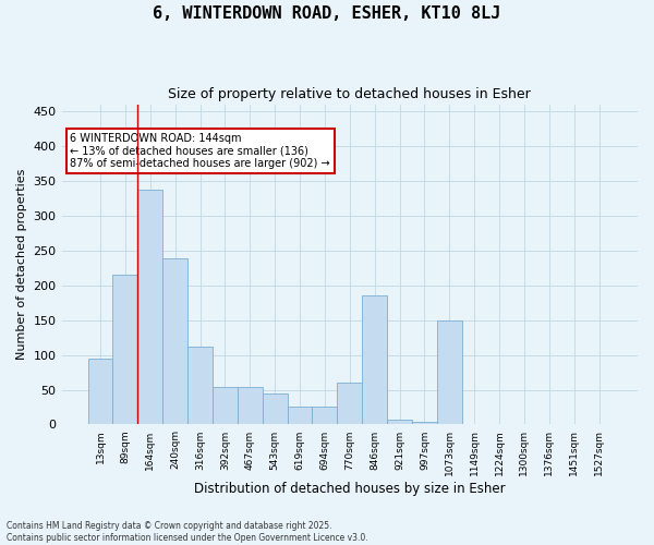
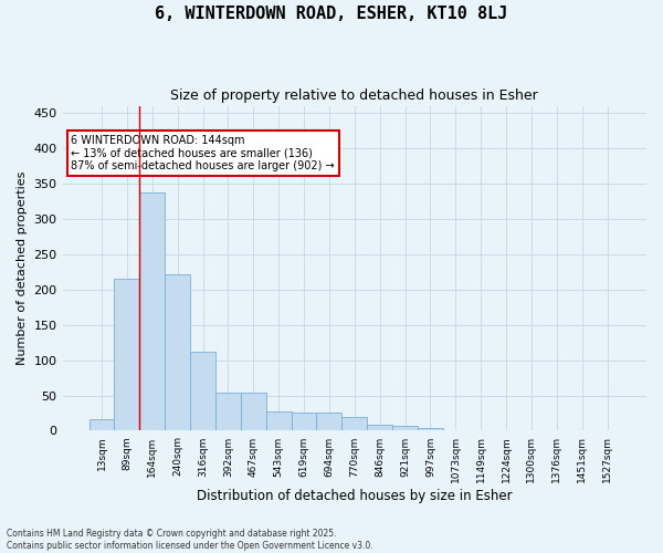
13sqm: 94 -> 16
240sqm: 238 -> 222
543sqm: 44 -> 27
770sqm: 60 -> 19
846sqm: 186 -> 8
1073sqm: 150 -> 1
